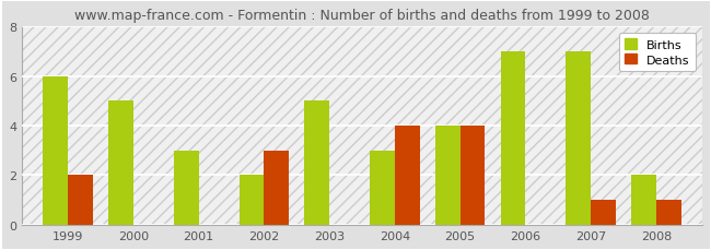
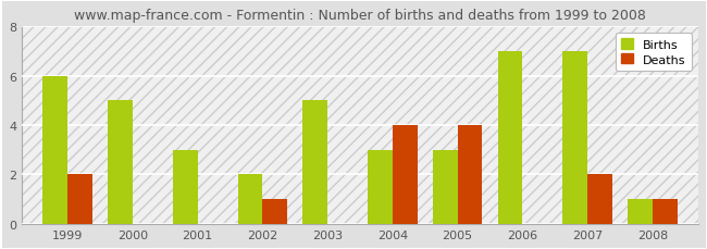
Deaths/2002: 3 -> 1
Births/2005: 4 -> 3
Deaths/2007: 1 -> 2
Births/2008: 2 -> 1
